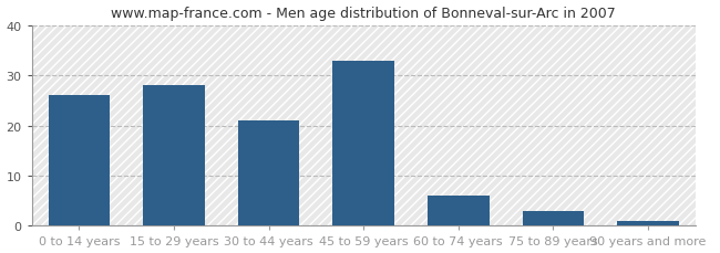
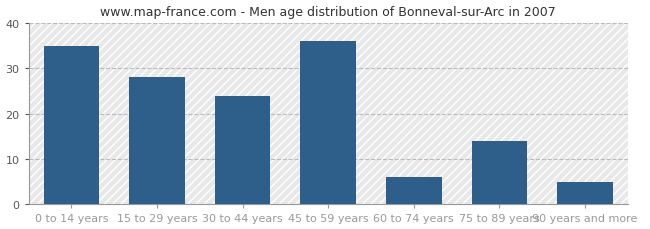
0 to 14 years: 26 -> 35
30 to 44 years: 21 -> 24
45 to 59 years: 33 -> 36
75 to 89 years: 3 -> 14
90 years and more: 1 -> 5
